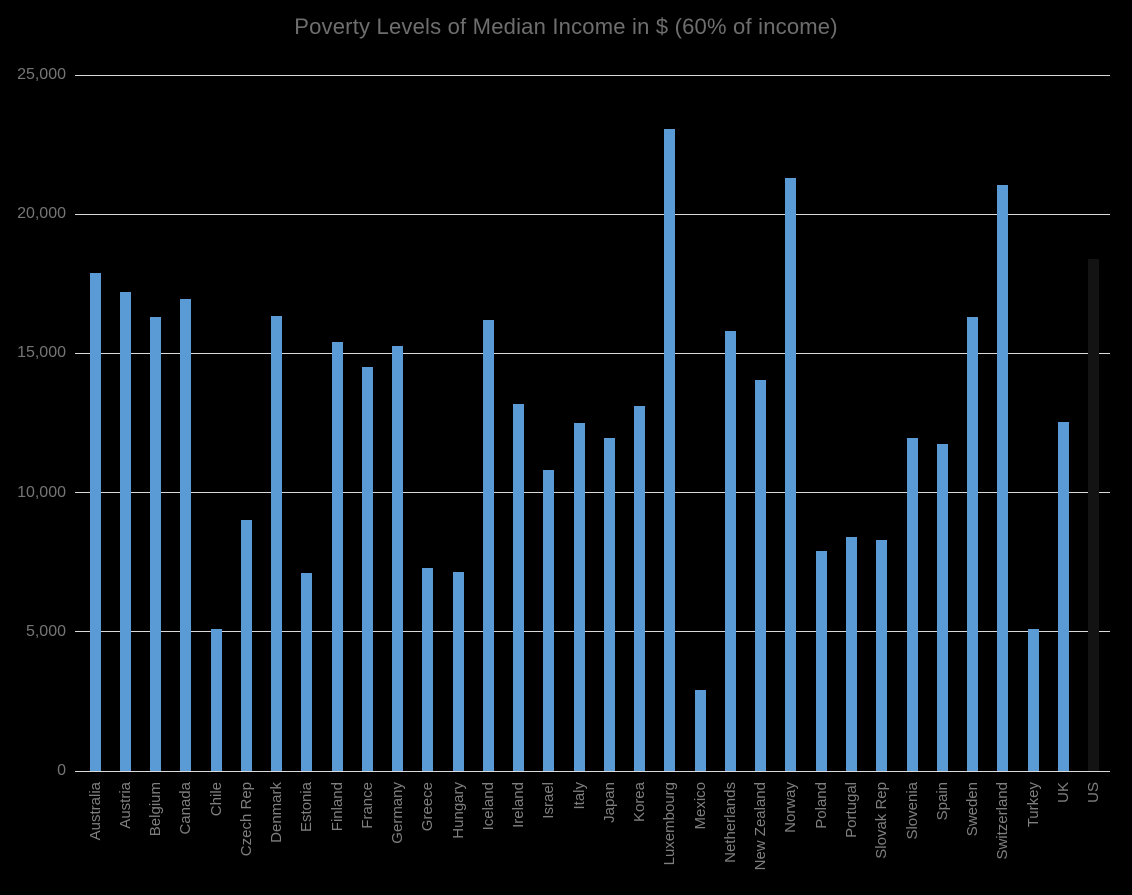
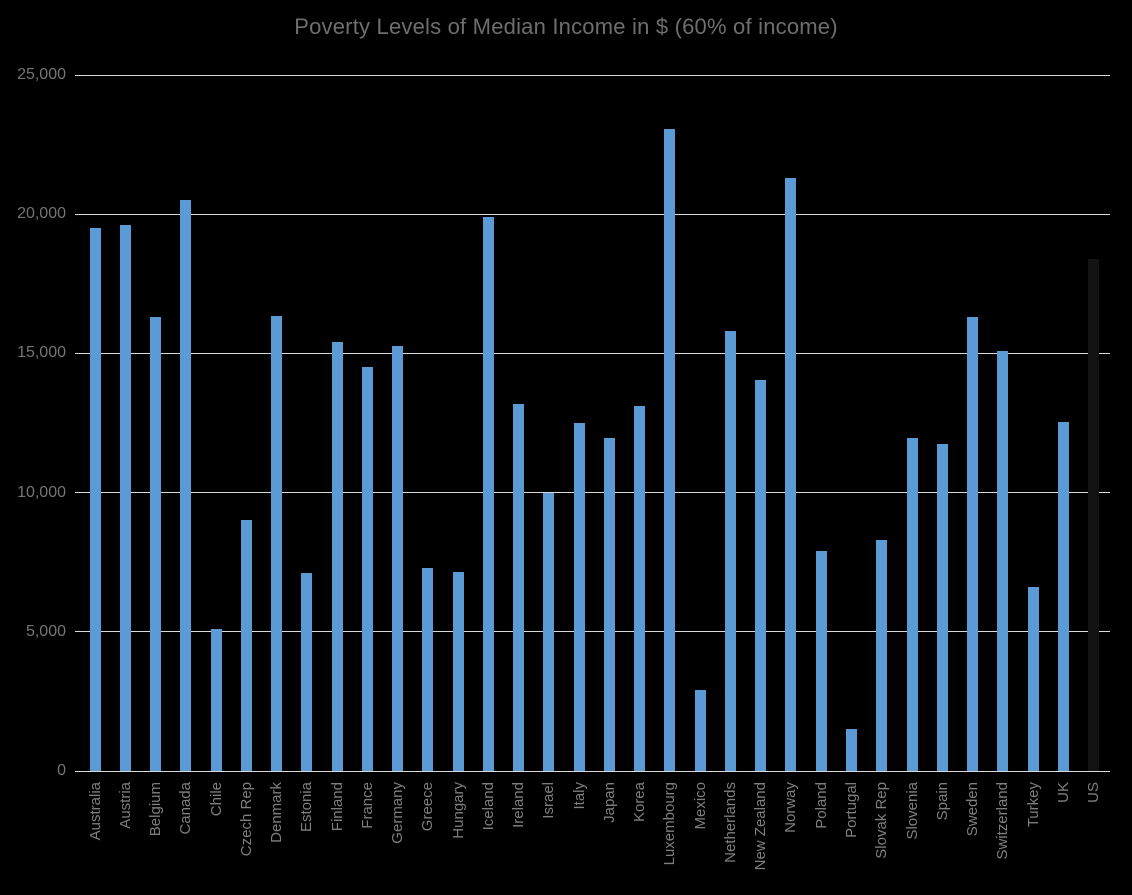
Australia: 17900 -> 19500
Austria: 17200 -> 19600
Canada: 17000 -> 20500
Iceland: 16200 -> 19900
Israel: 10800 -> 10000
Portugal: 8400 -> 1500
Switzerland: 21000 -> 15100
Turkey: 5100 -> 6600
